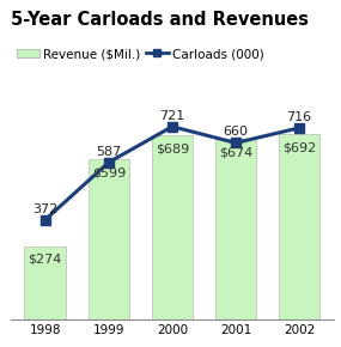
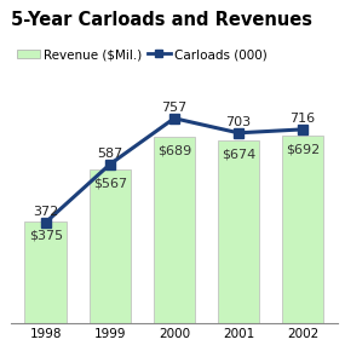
Revenue ($Mil.)/1998: $274 -> $375
Revenue ($Mil.)/1999: $599 -> $567
Carloads (000)/2000: 721 -> 757
Carloads (000)/2001: 660 -> 703
